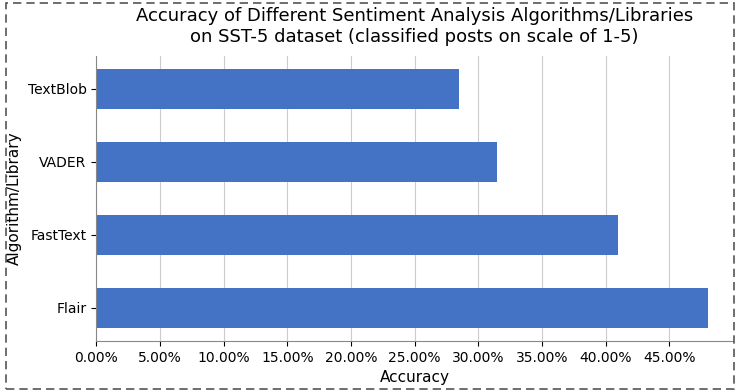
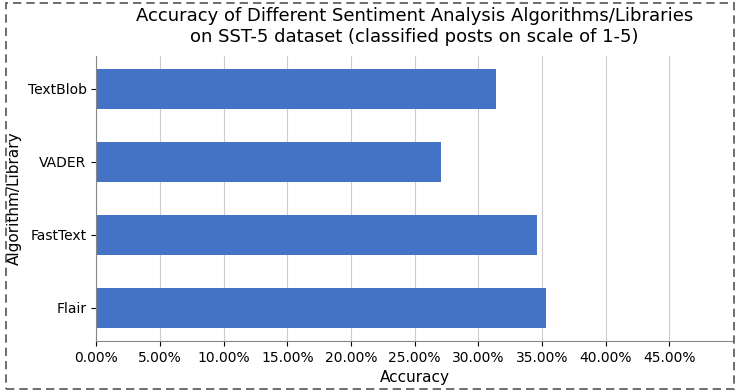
TextBlob: 28.5% -> 31.4%
VADER: 31.5% -> 27.1%
FastText: 41.0% -> 34.6%
Flair: 48.0% -> 35.3%
